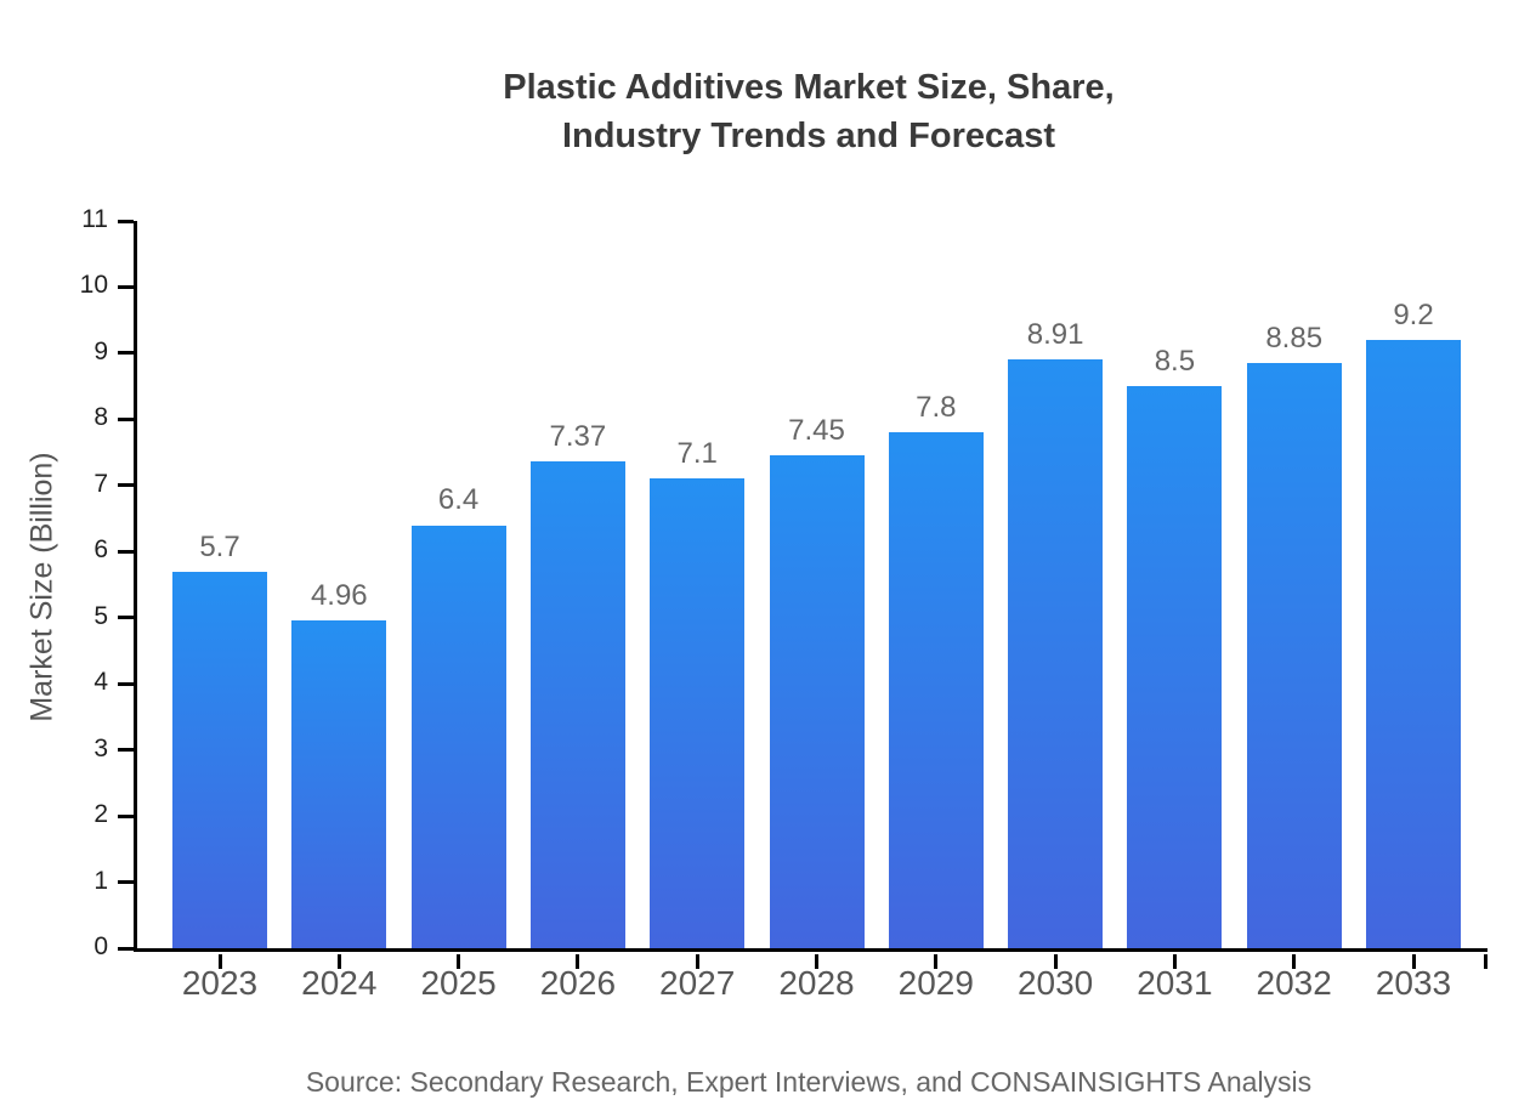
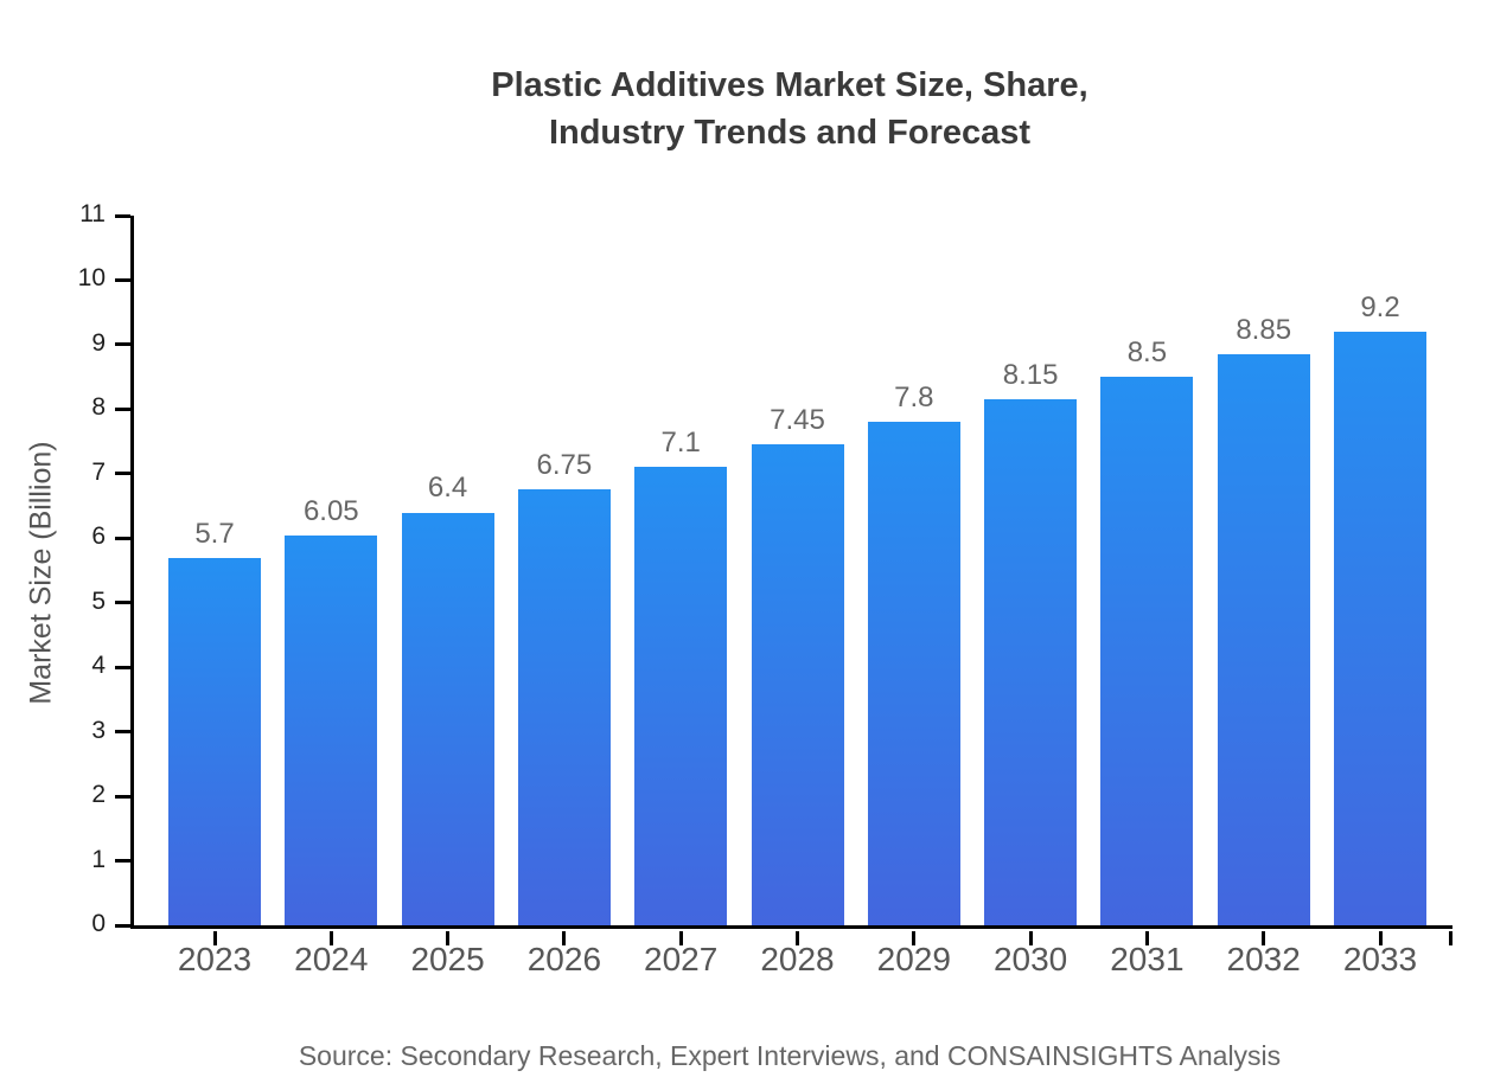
2024: 4.96 -> 6.05
2026: 7.37 -> 6.75
2030: 8.91 -> 8.15
